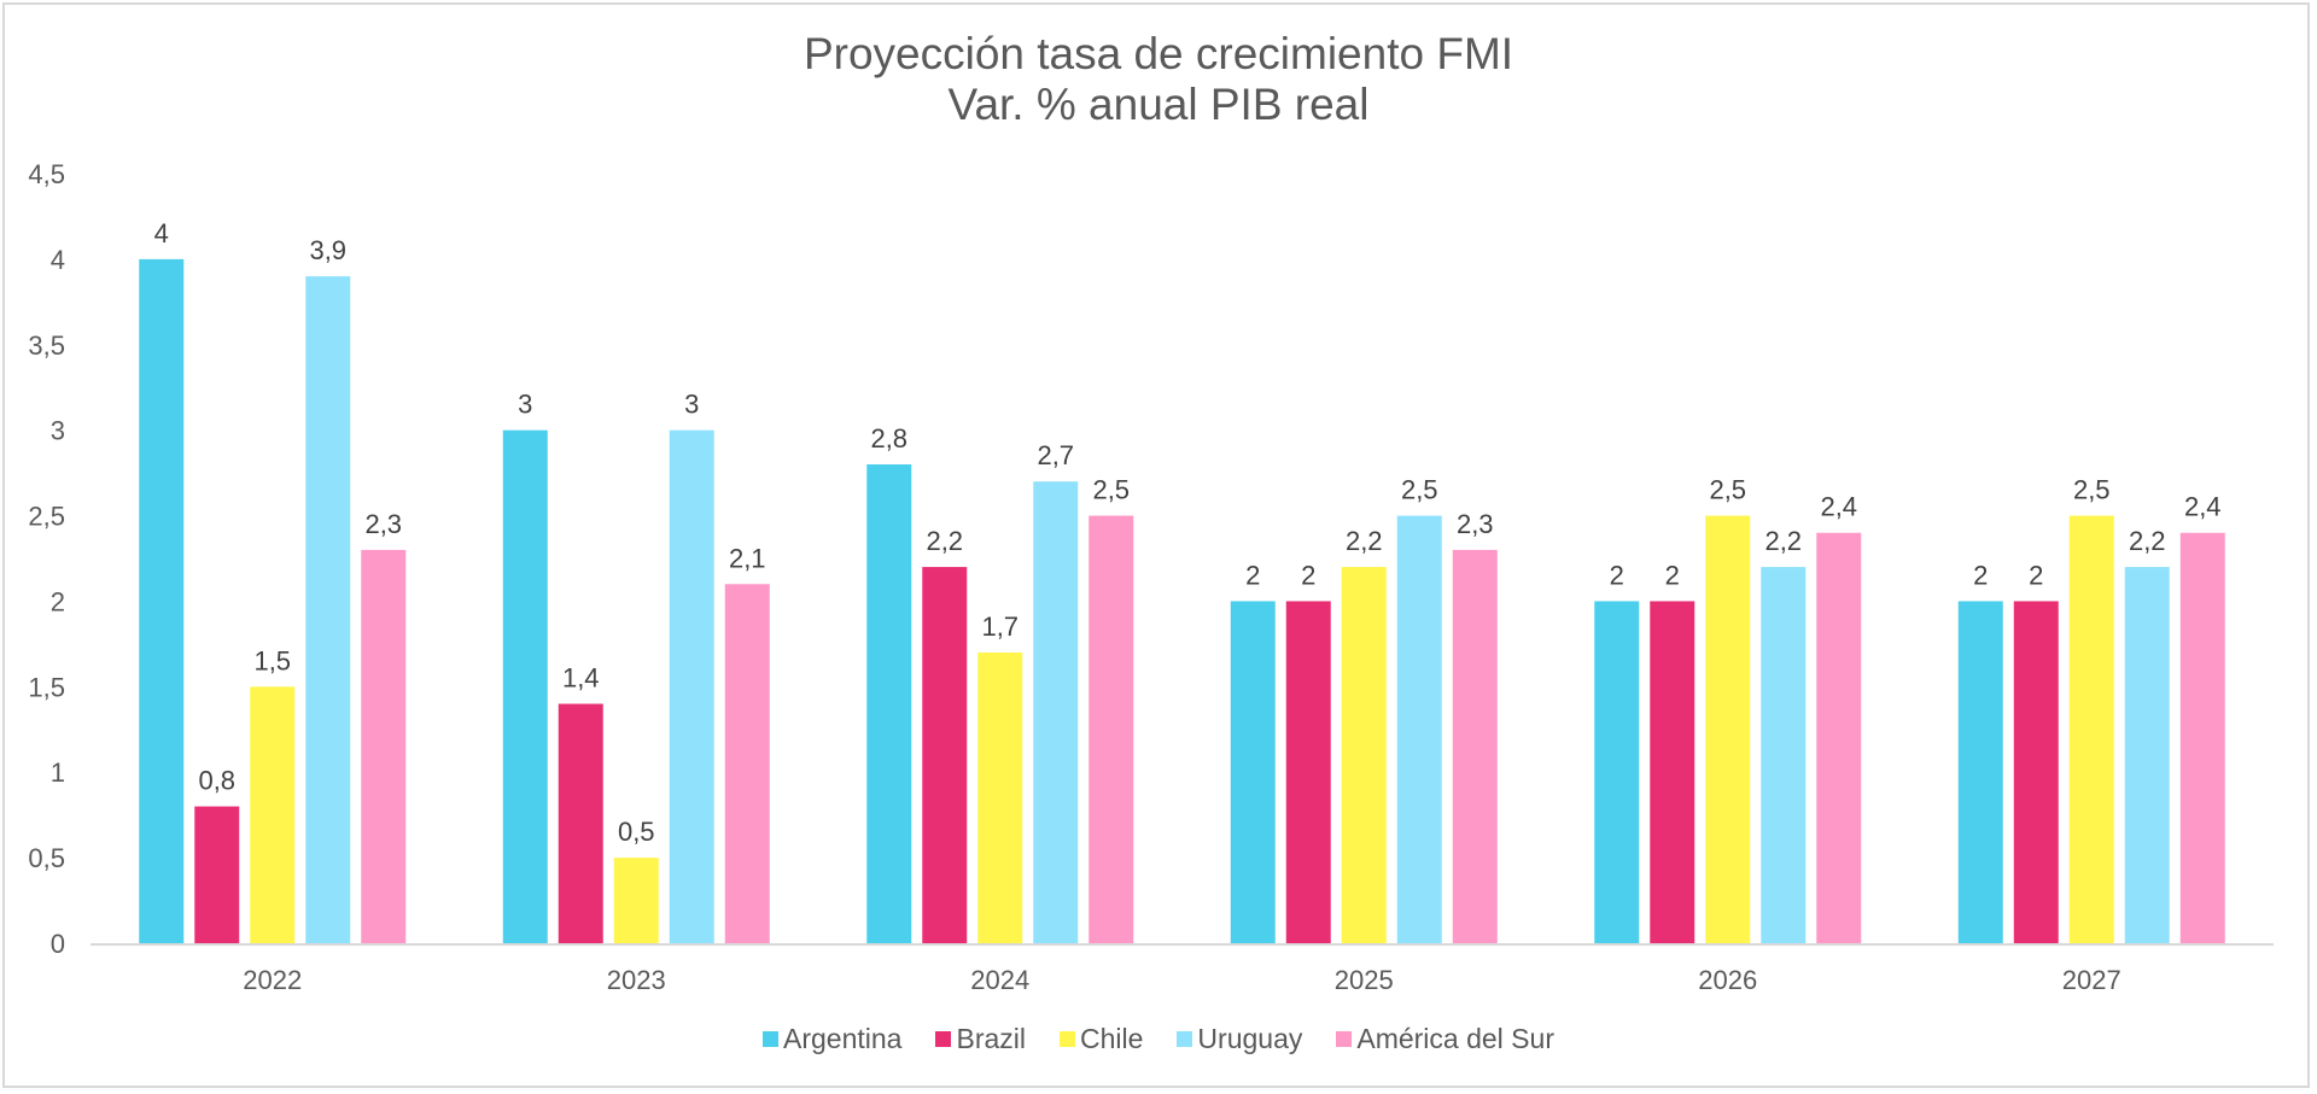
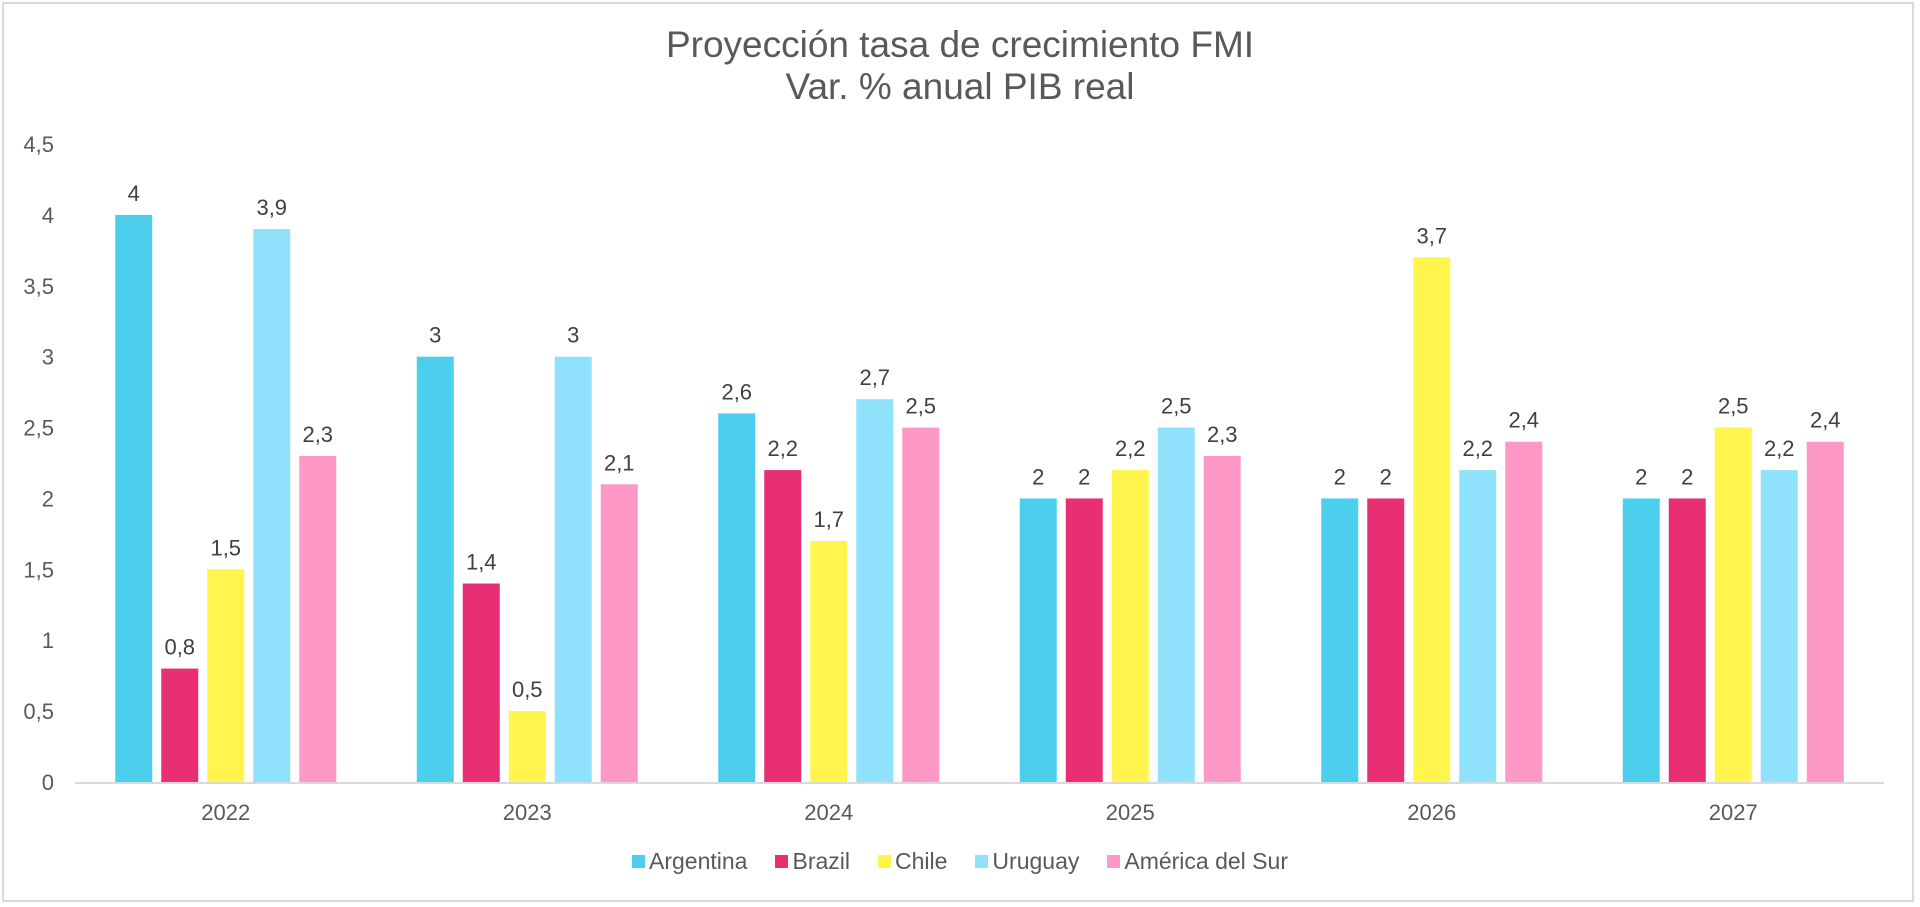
Argentina/2024: 2,8 -> 2,6
Chile/2026: 2,5 -> 3,7
